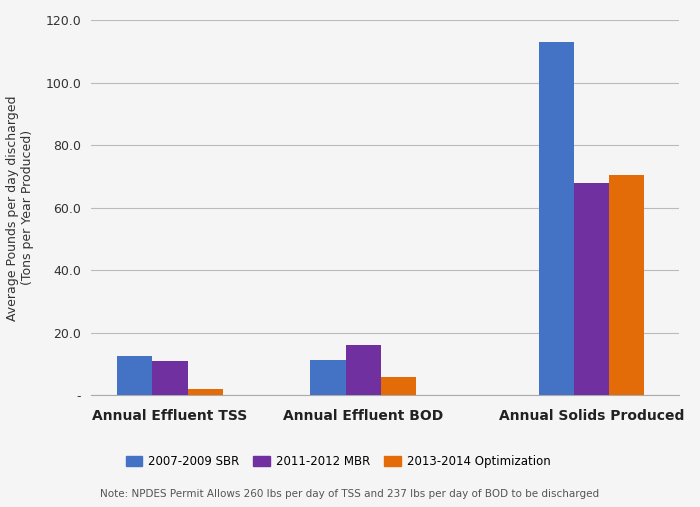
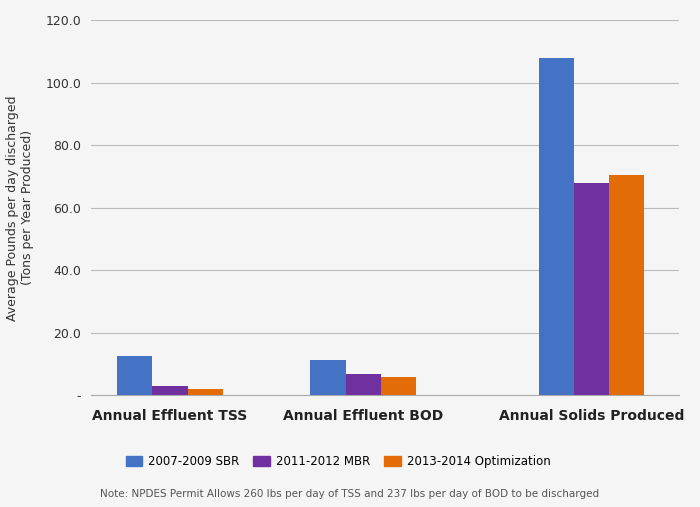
2011-2012 MBR/Annual Effluent TSS: 11 -> 3
2011-2012 MBR/Annual Effluent BOD: 16 -> 7
2007-2009 SBR/Annual Solids Produced: 113.0 -> 108.0
